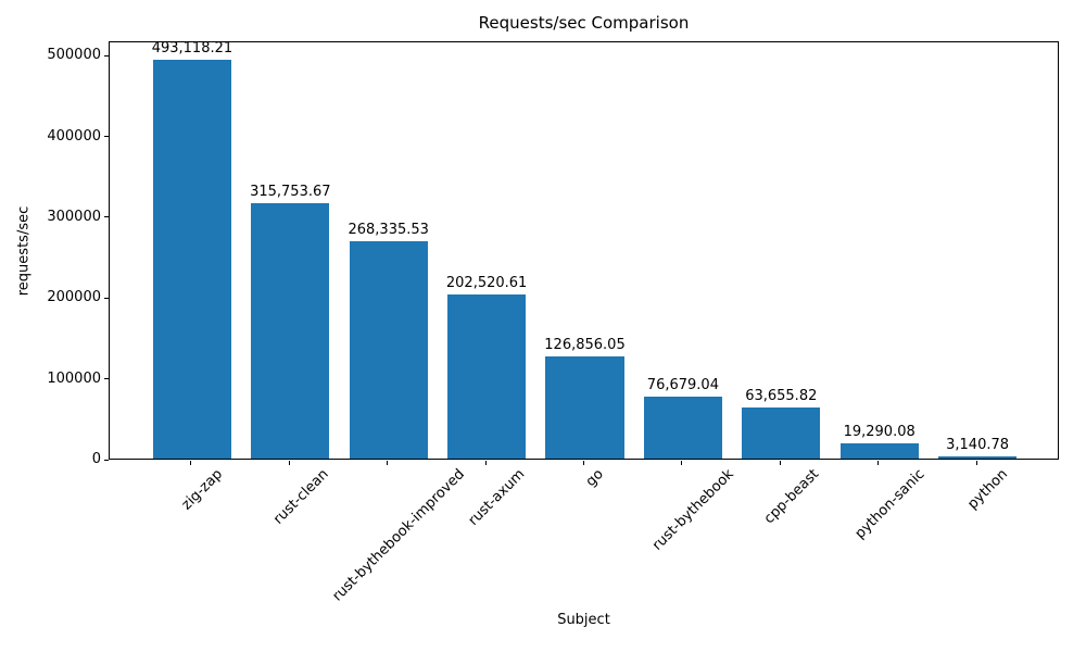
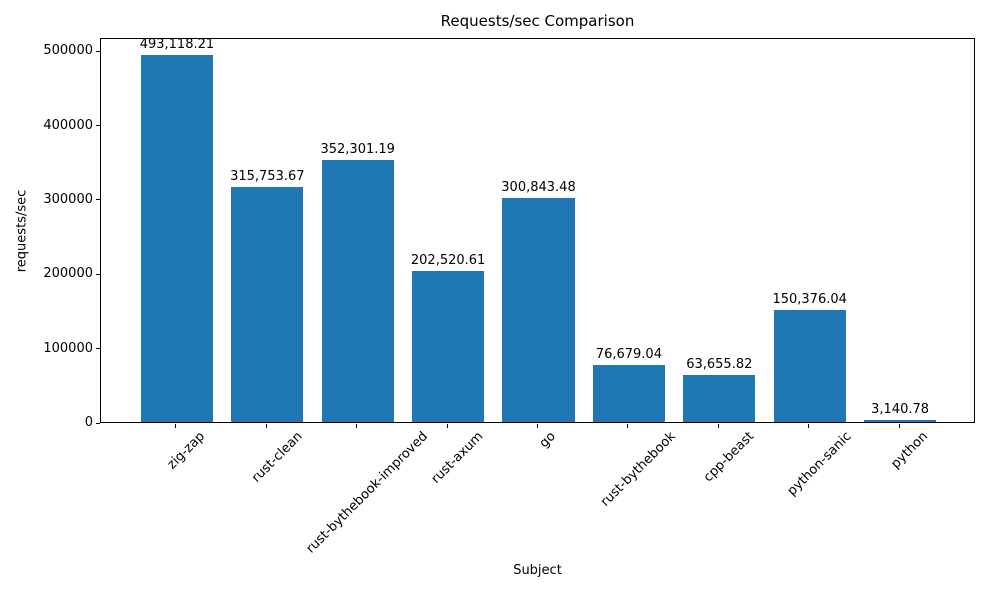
rust-bythebook-improved: 268,335.53 -> 352,301.19
go: 126,856.05 -> 300,843.48
python-sanic: 19,290.08 -> 150,376.04
